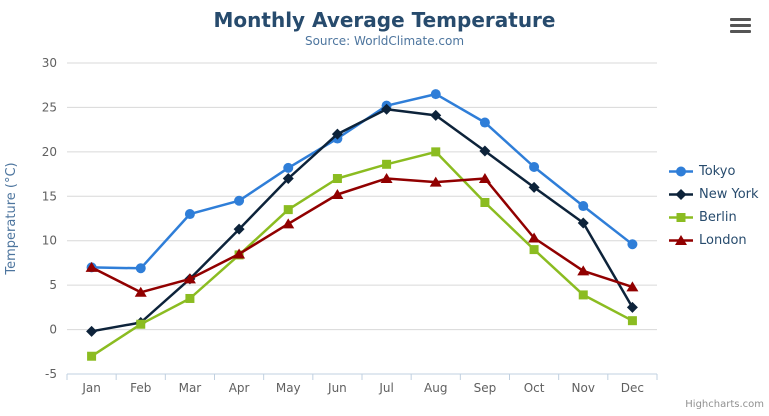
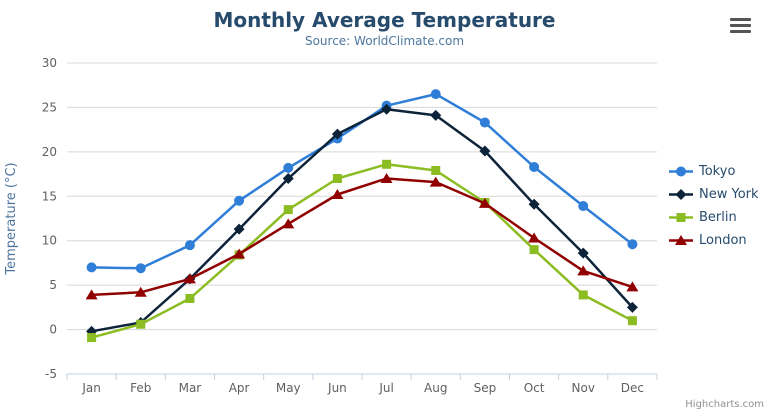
Berlin/Jan: -3 -> -1
London/Jan: 7 -> 4
Tokyo/Mar: 13 -> 10
Berlin/Aug: 20 -> 18
London/Sep: 17 -> 14
New York/Oct: 16 -> 14
New York/Nov: 12 -> 9
